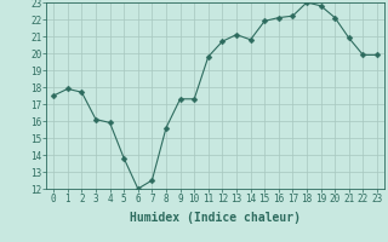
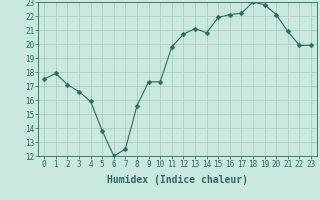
2: 17.7 -> 17.1
3: 16.1 -> 16.6
